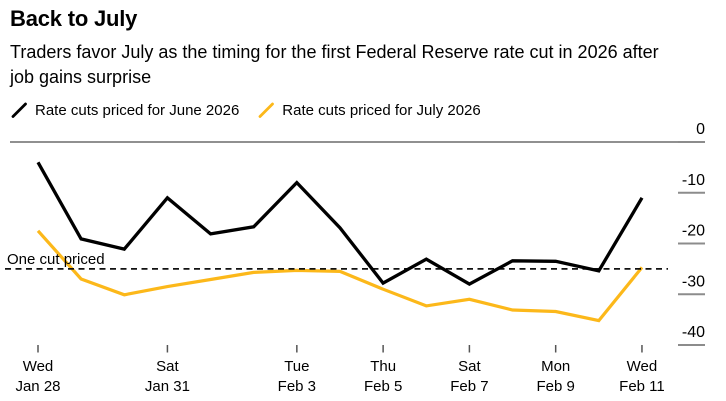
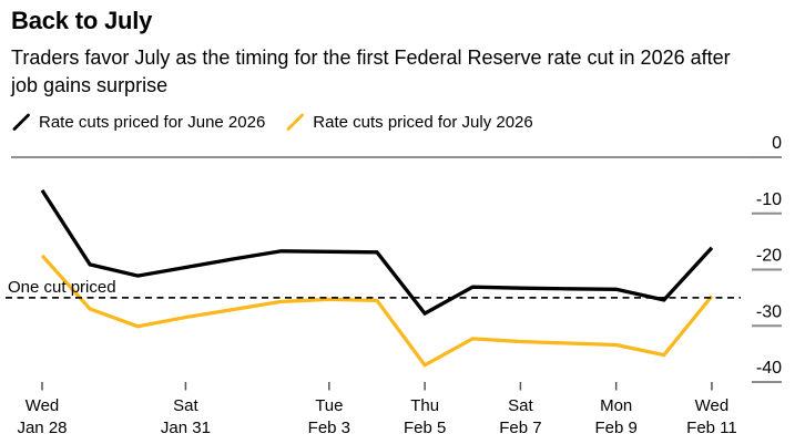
Rate cuts priced for June 2026/Jan 28: -4 -> -6
Rate cuts priced for June 2026/Jan 31: -11 -> -20
Rate cuts priced for June 2026/Feb 3: -8 -> -17
Rate cuts priced for July 2026/Feb 5: -29 -> -37
Rate cuts priced for June 2026/Feb 7: -28 -> -23
Rate cuts priced for July 2026/Feb 7: -31 -> -33
Rate cuts priced for June 2026/Feb 11: -11 -> -16
